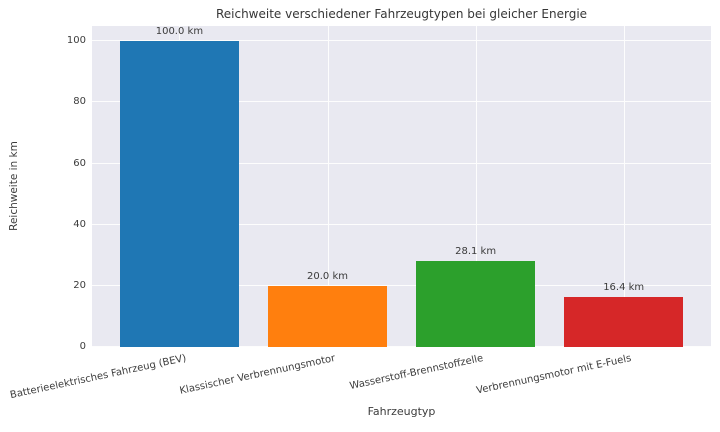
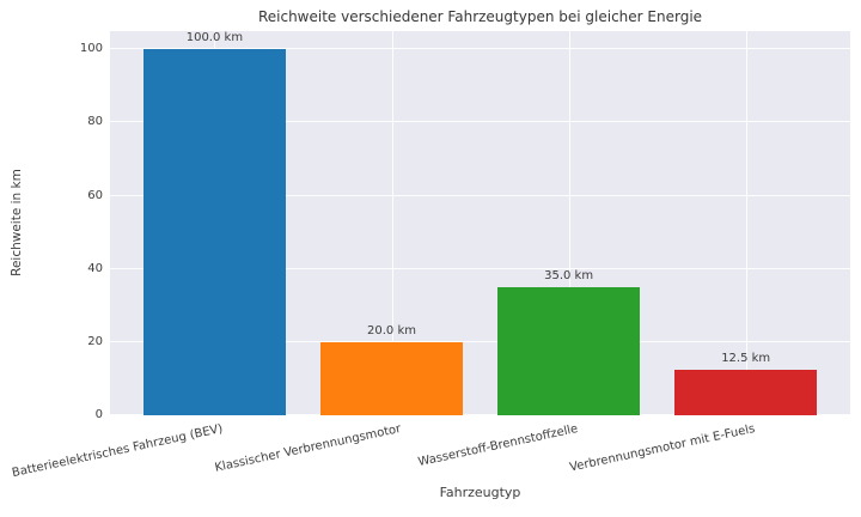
Wasserstoff-Brennstoffzelle: 28.1 -> 35.0
Verbrennungsmotor mit E-Fuels: 16.4 -> 12.5
